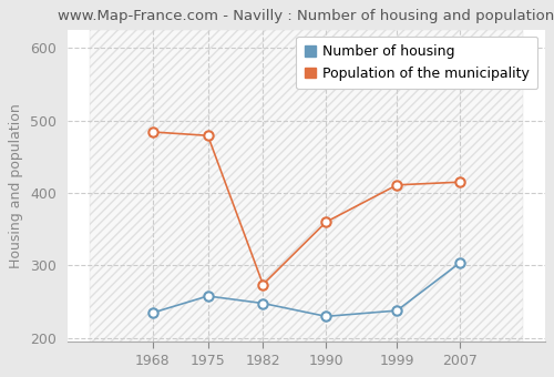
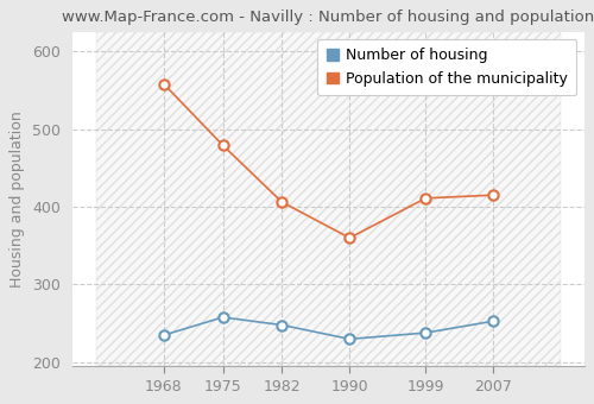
Population of the municipality/1968: 484 -> 558
Population of the municipality/1982: 274 -> 406
Number of housing/2007: 304 -> 253
